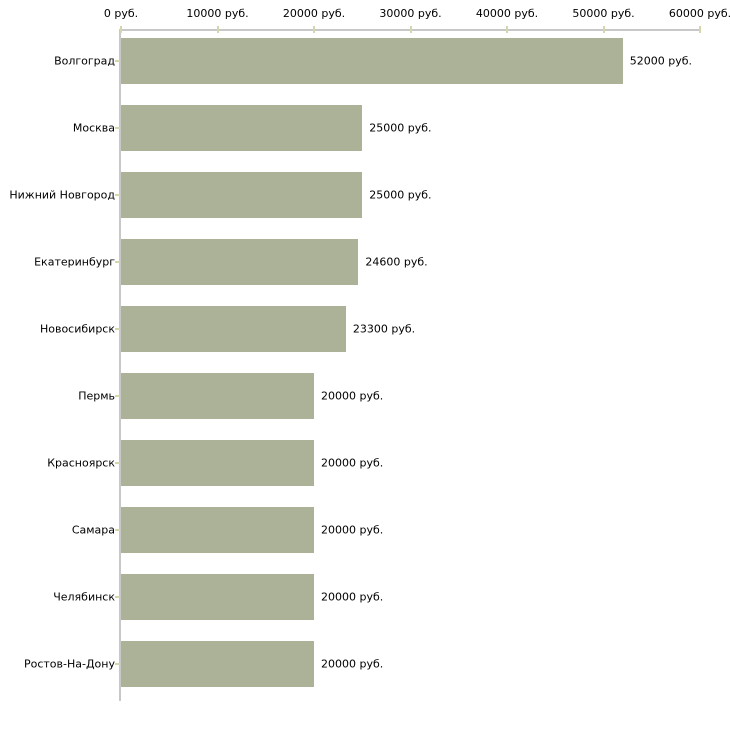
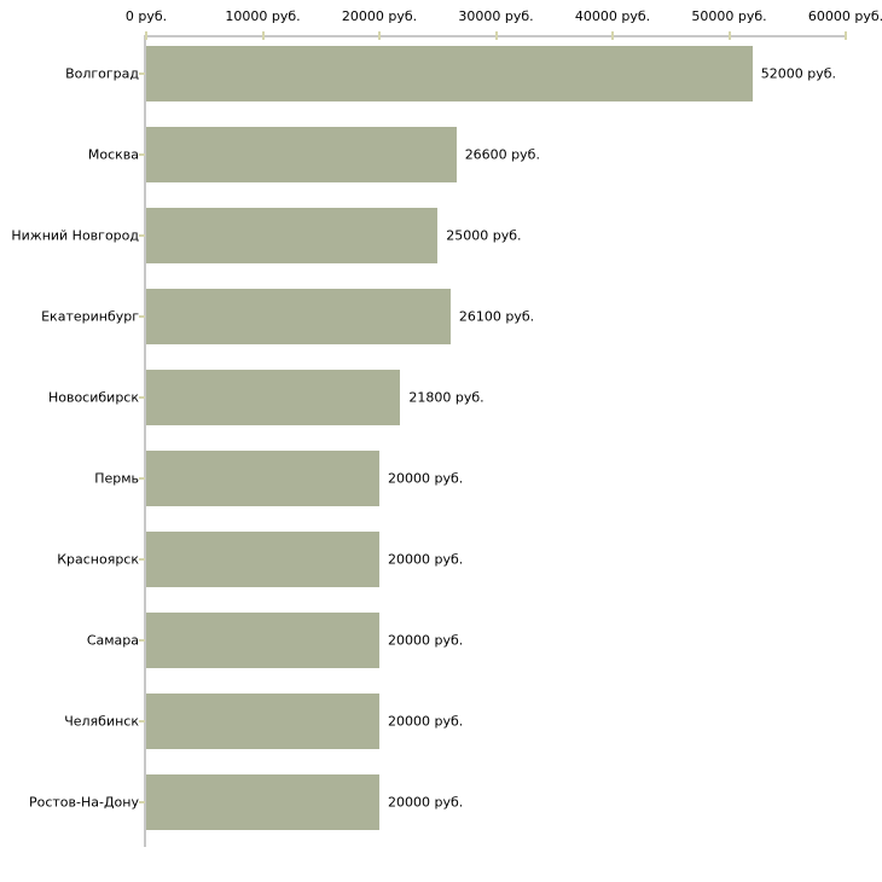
Москва: 25000 -> 26600
Екатеринбург: 24600 -> 26100
Новосибирск: 23300 -> 21800
